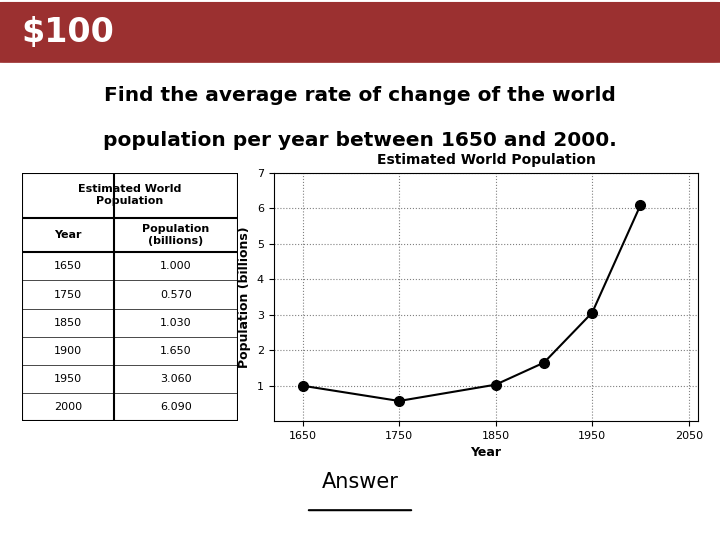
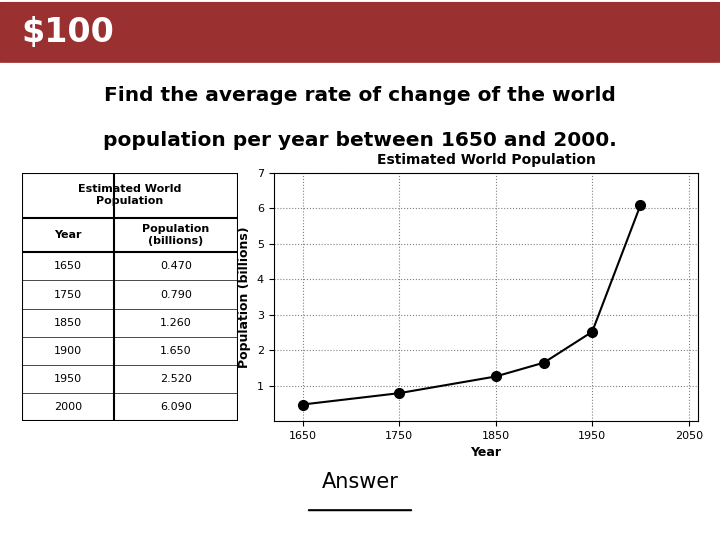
1650: 1.000 -> 0.470
1750: 0.570 -> 0.790
1850: 1.030 -> 1.260
1950: 3.060 -> 2.520
